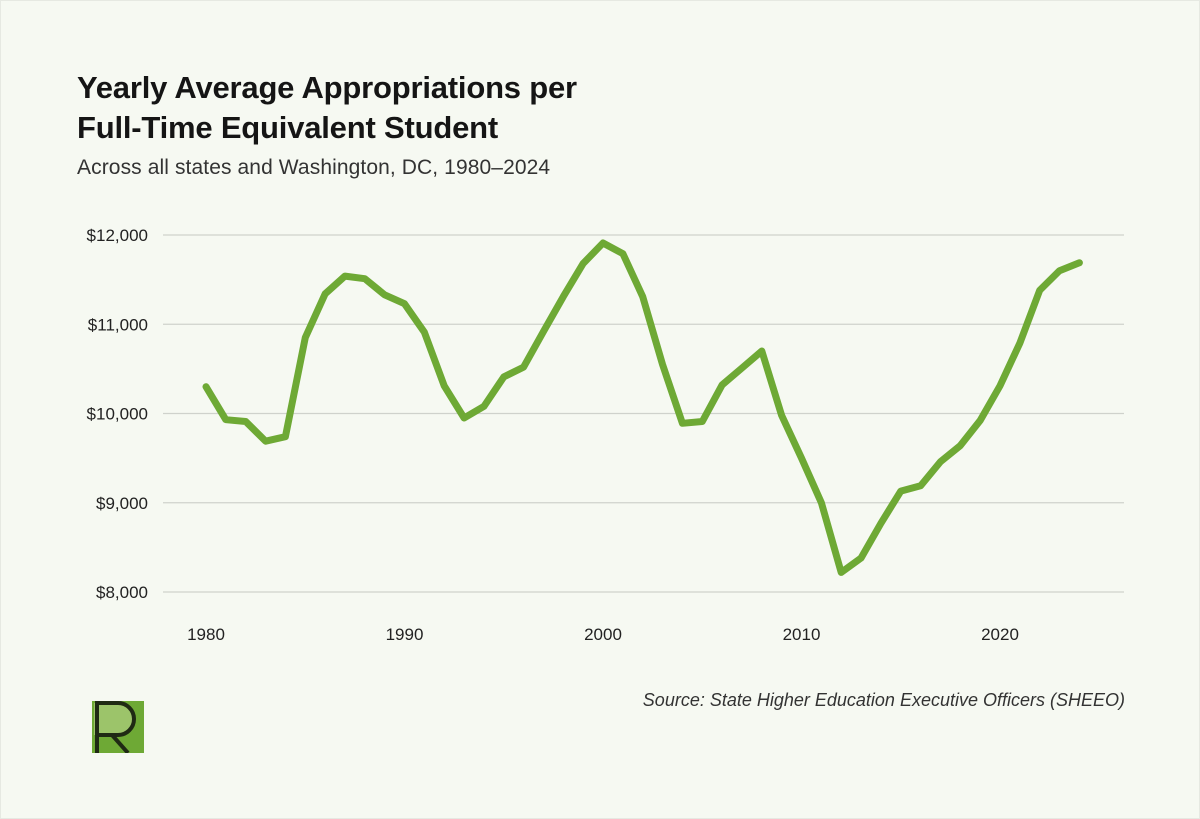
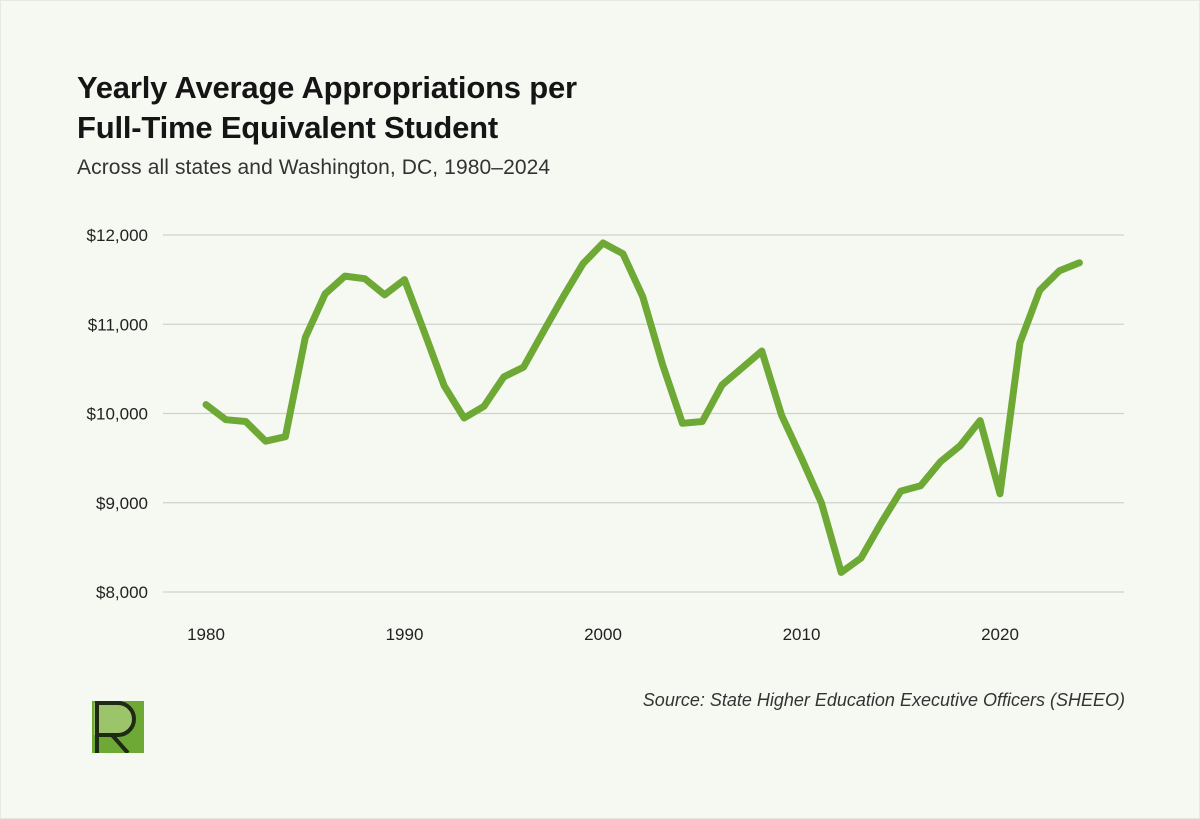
1980: $10300 -> $10100
1990: $11200 -> $11500
2020: $10300 -> $9100
